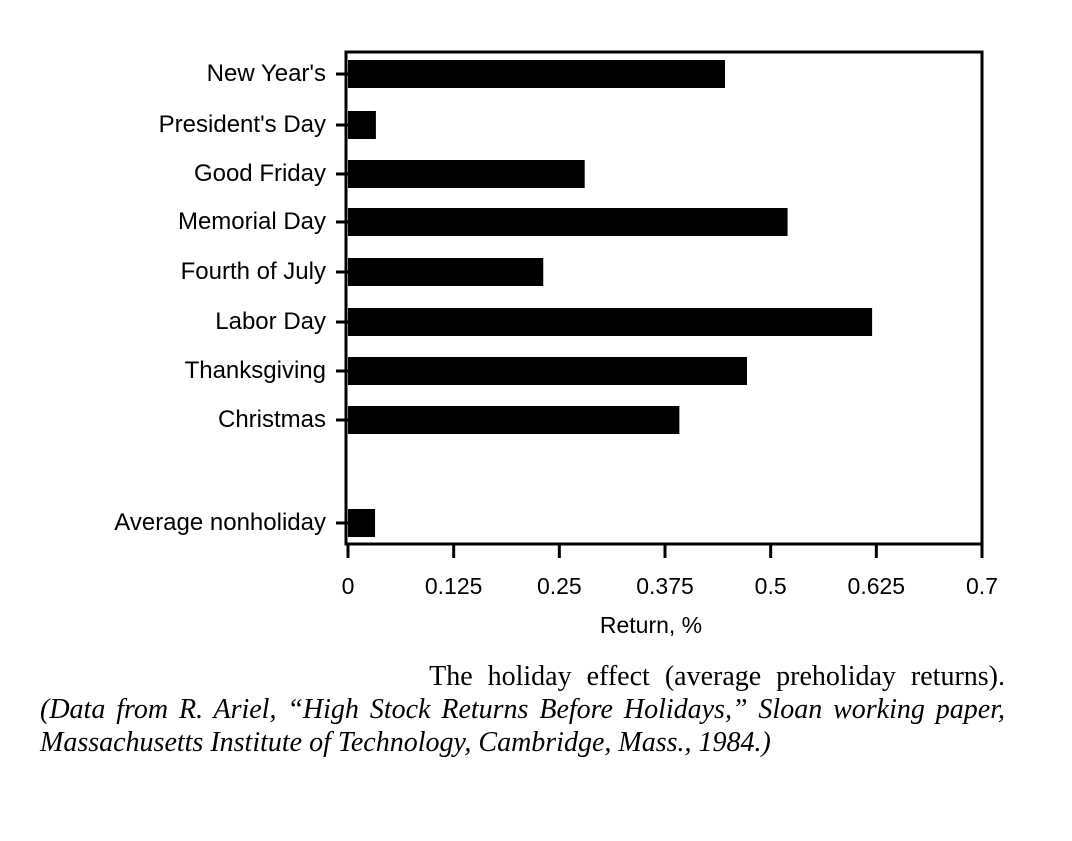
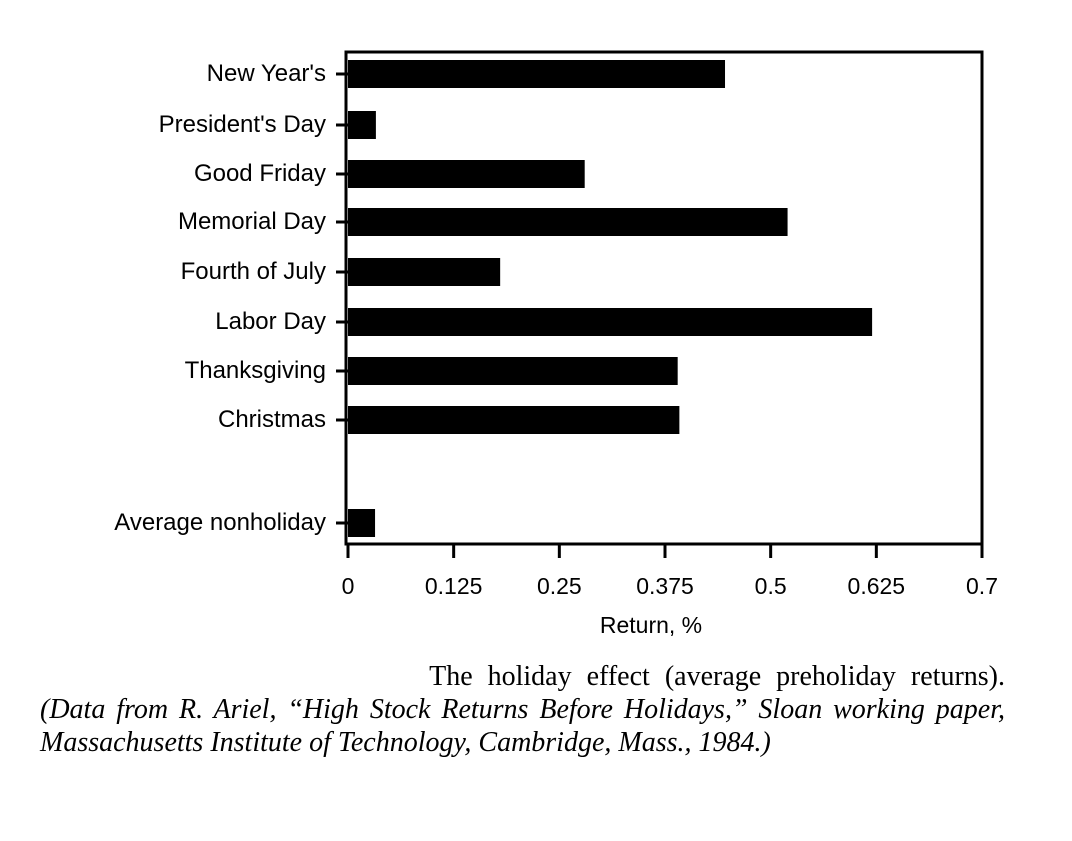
Fourth of July: 0.23 -> 0.18
Thanksgiving: 0.47 -> 0.39
